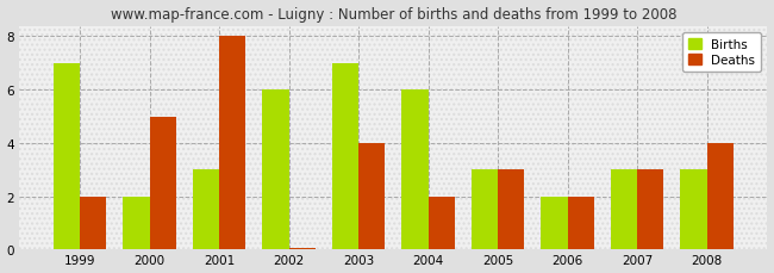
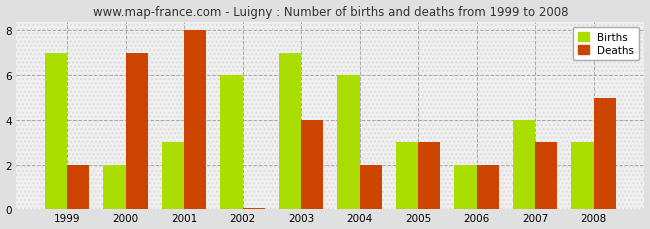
Deaths/2000: 5.00 -> 7.00
Births/2007: 3 -> 4
Deaths/2008: 4.00 -> 5.00
